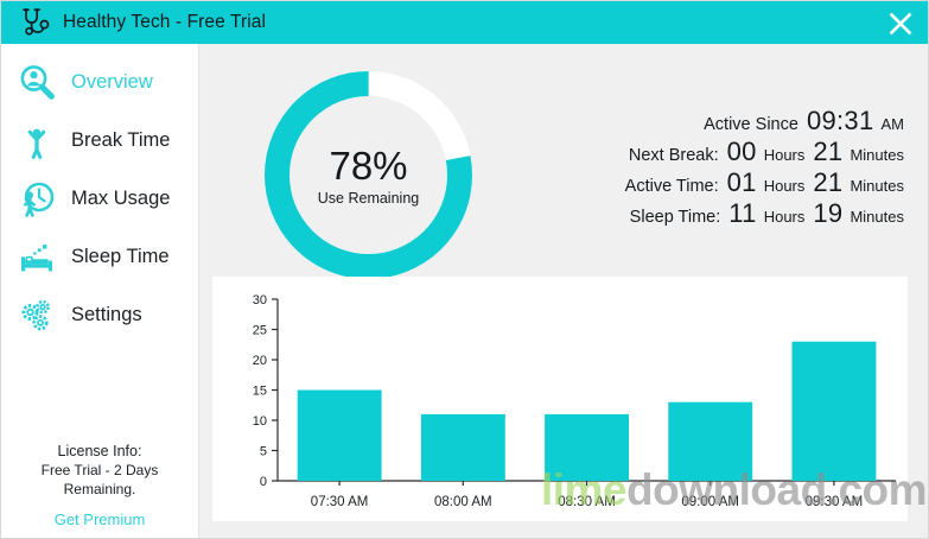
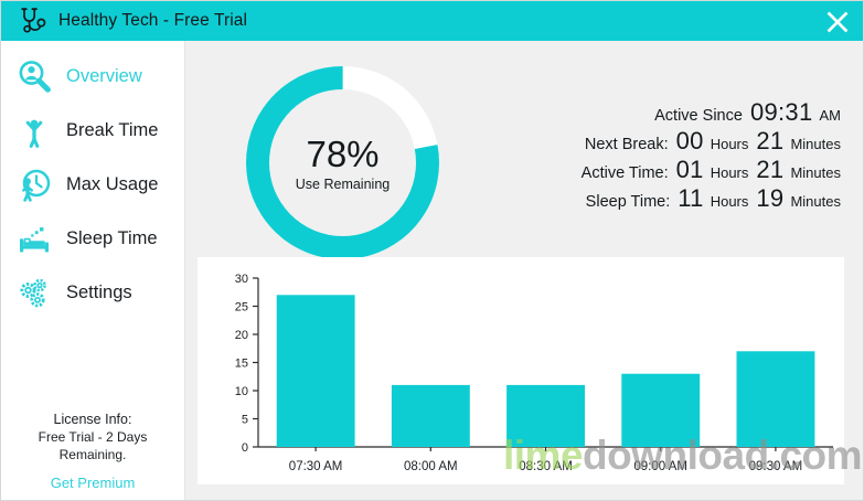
07:30 AM: 15 -> 27
09:30 AM: 23 -> 17
